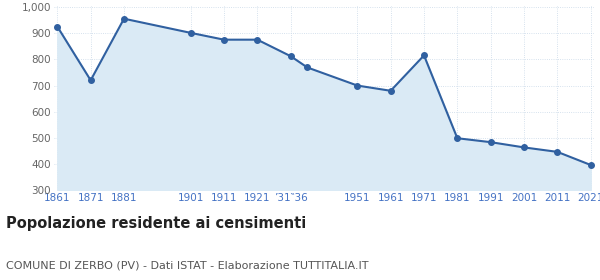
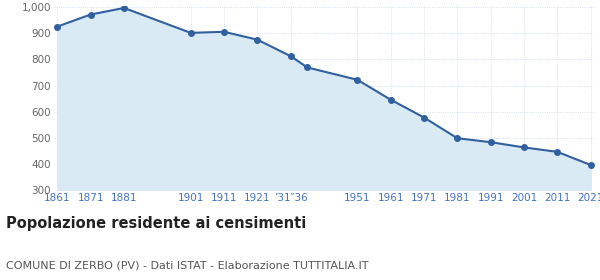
1871: 720 -> 971
1881: 955 -> 996
1911: 875 -> 905
1951: 700 -> 722
1961: 680 -> 646
1971: 815 -> 578
